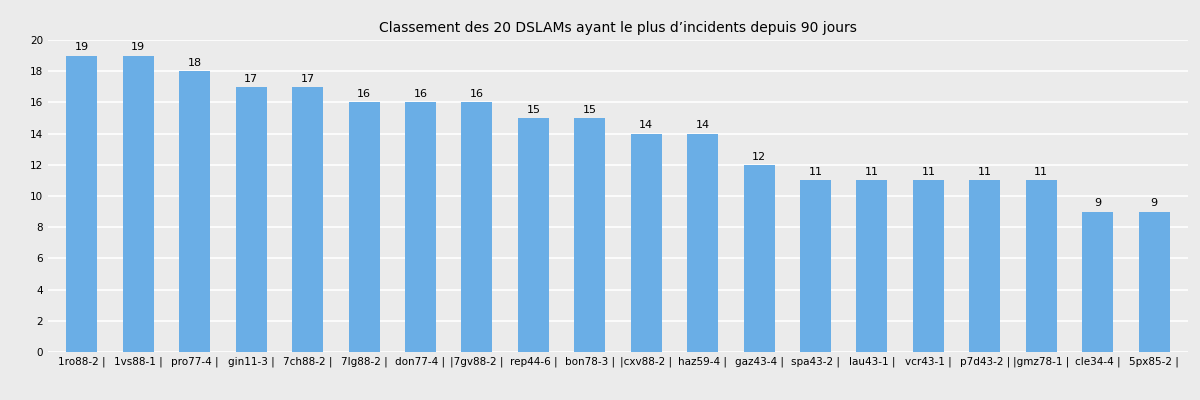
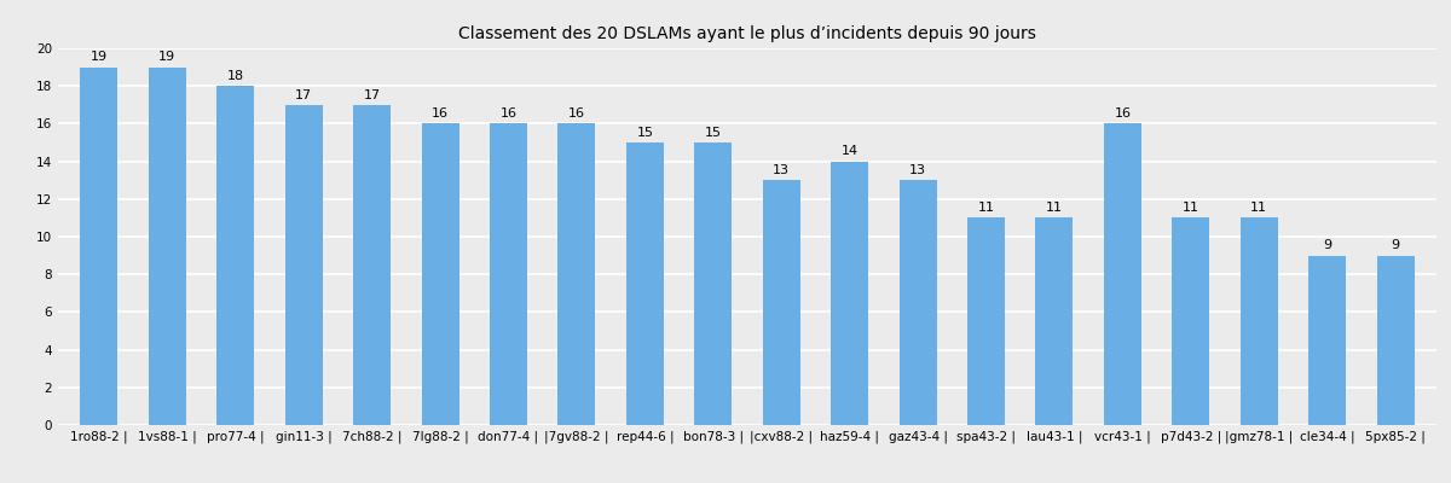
|cxv88-2 |: 14 -> 13
gaz43-4 |: 12 -> 13
vcr43-1 |: 11 -> 16
